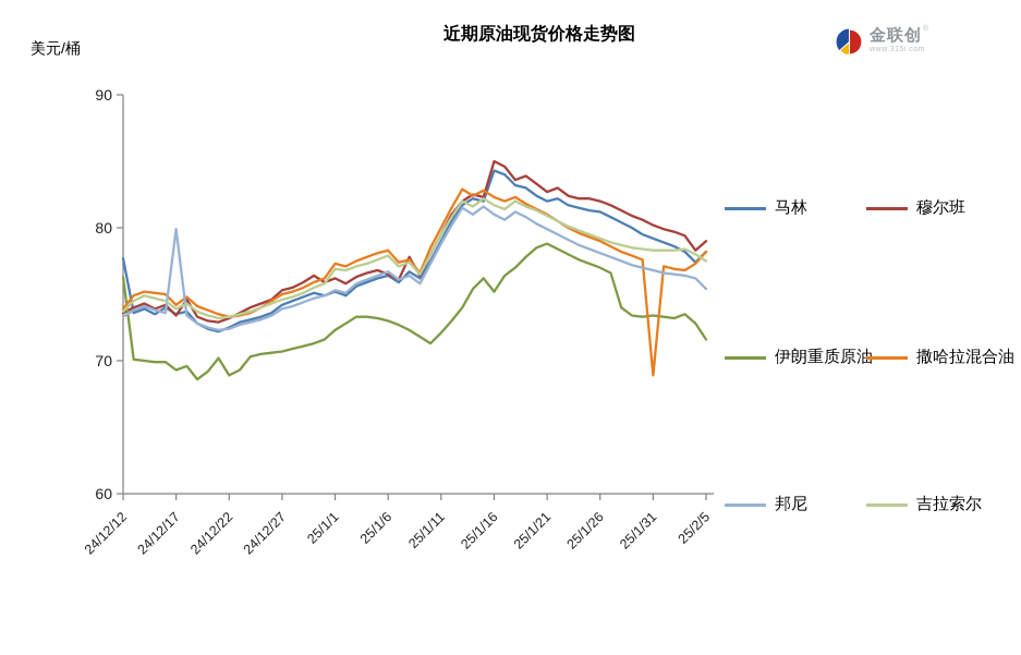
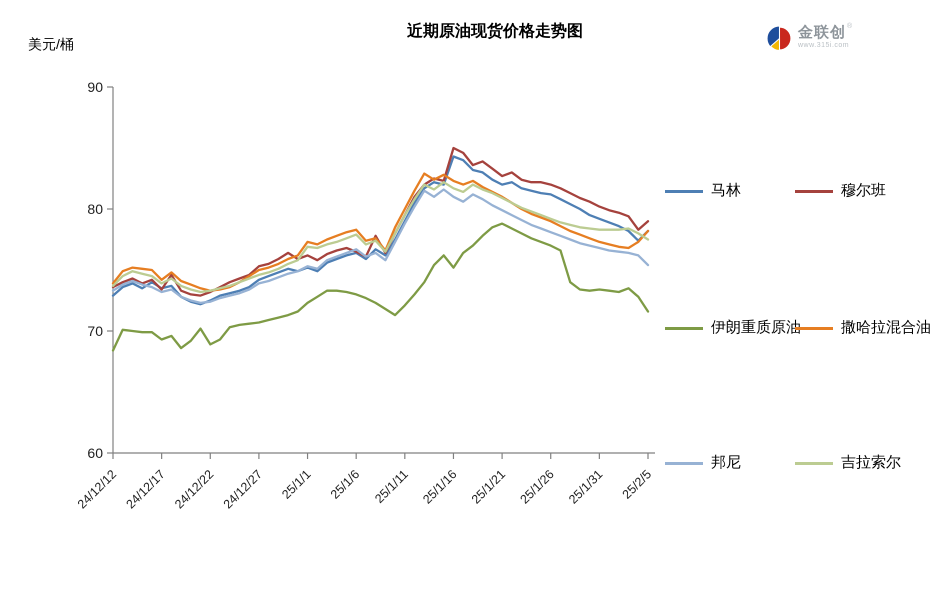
马林/24/12/12: 77.7 -> 72.9
伊朗重质原油/24/12/12: 76.3 -> 68.4
邦尼/24/12/17: 79.9 -> 73.2
撒哈拉混合油/25/1/31: 68.9 -> 77.3
